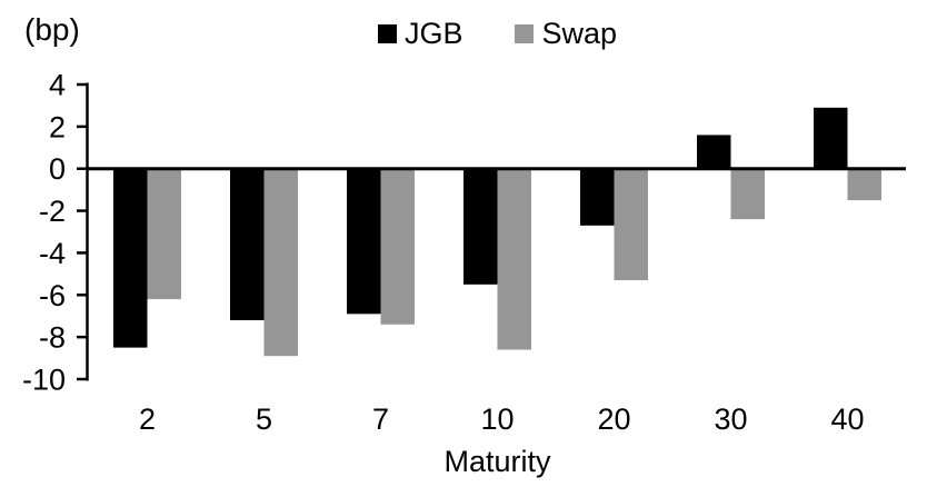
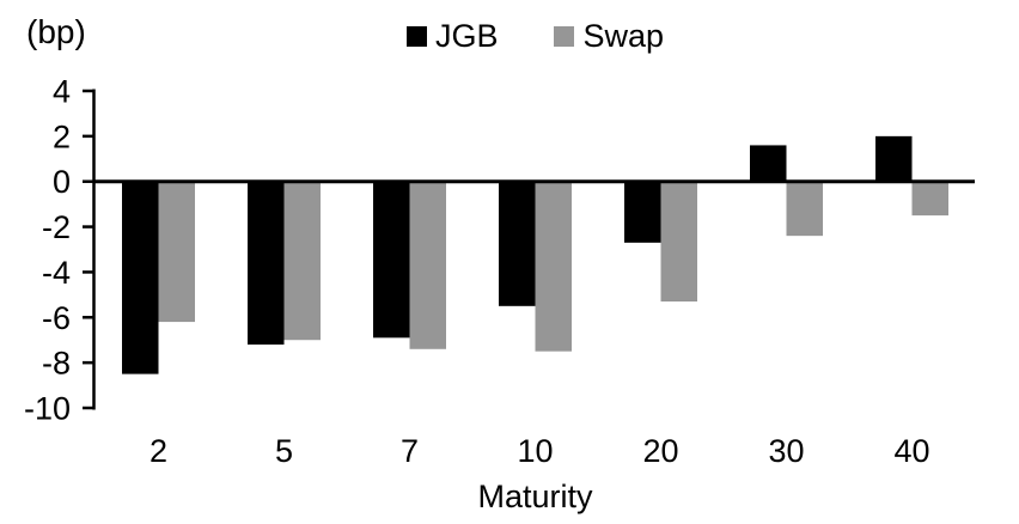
Swap/5: -8.9 -> -7.0
Swap/10: -8.6 -> -7.5
JGB/40: 2.9 -> 2.0
